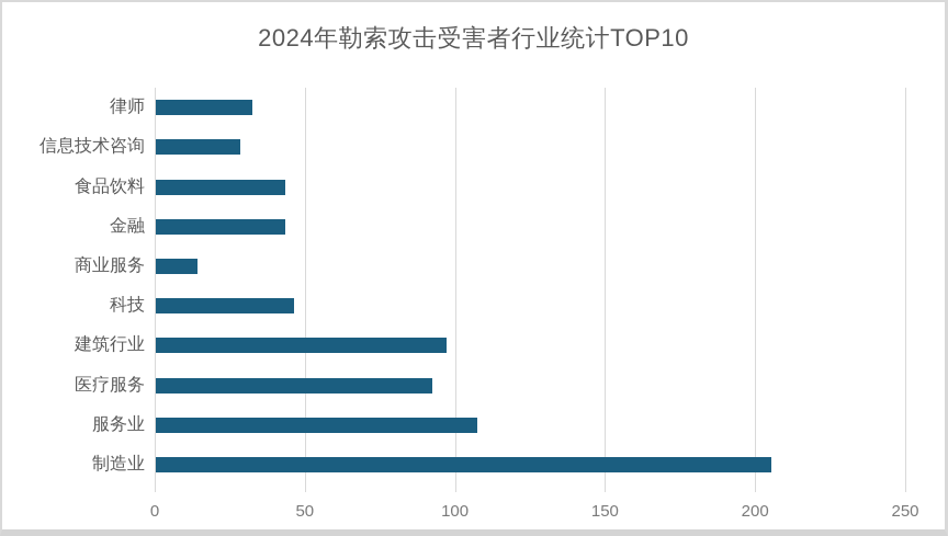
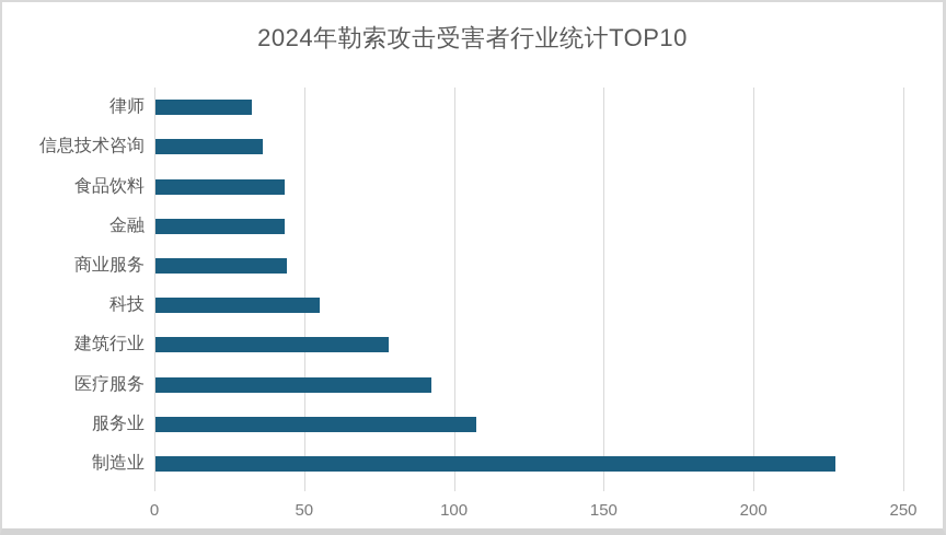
信息技术咨询: 28 -> 36
商业服务: 14 -> 44
科技: 46 -> 55
建筑行业: 97 -> 78
制造业: 205 -> 227
